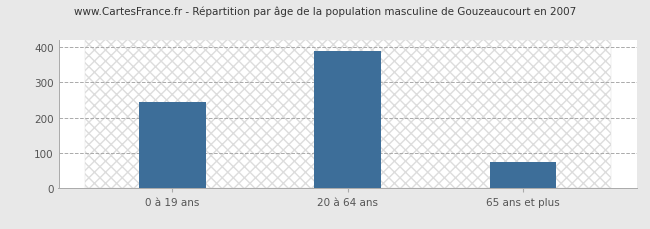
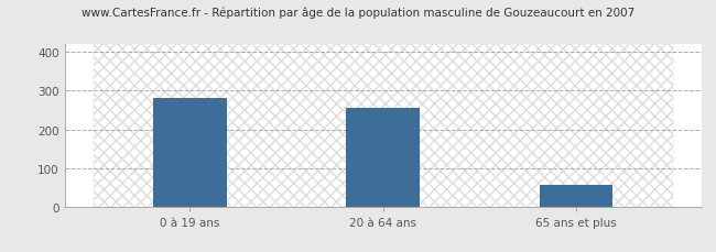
0 à 19 ans: 245 -> 280
20 à 64 ans: 390 -> 255
65 ans et plus: 72 -> 55
